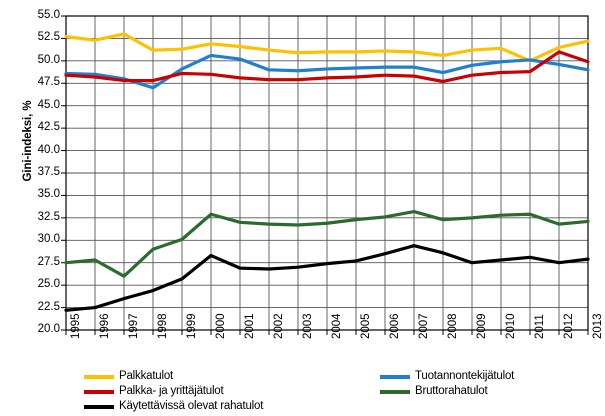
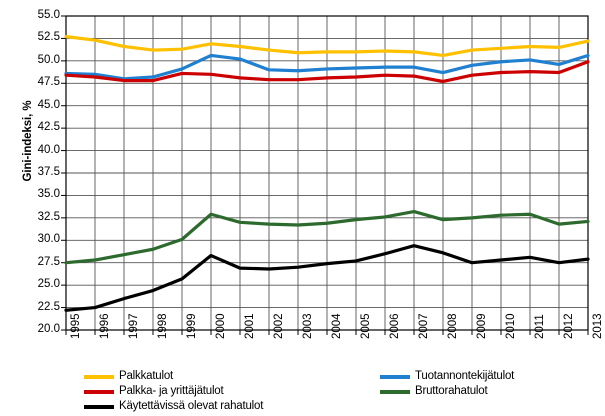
Palkkatulot/1997: 53 -> 52
Bruttorahatulot/1997: 26 -> 28
Tuotannontekijätulot/1998: 47 -> 48
Palkkatulot/2011: 50 -> 52
Palkka- ja yrittäjätulot/2012: 51 -> 49
Tuotannontekijätulot/2013: 49 -> 51
